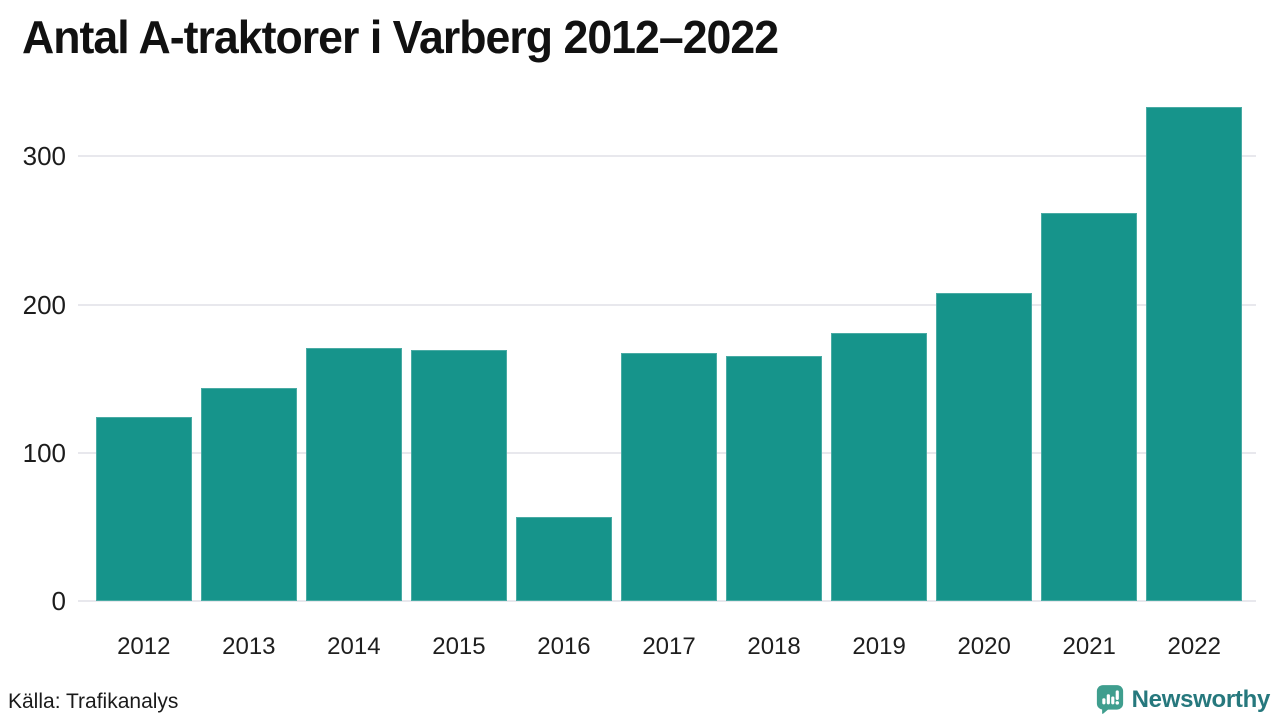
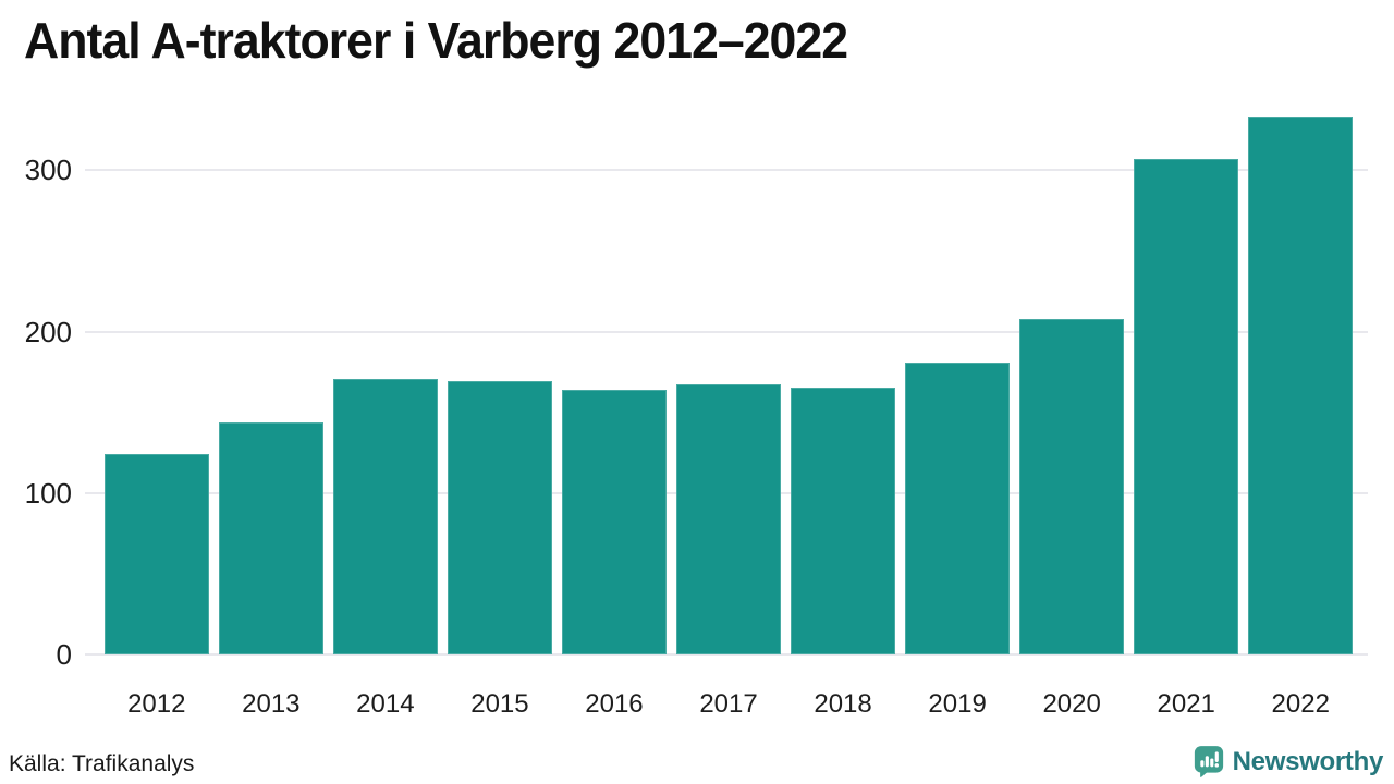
2016: 57 -> 164
2021: 262 -> 307
